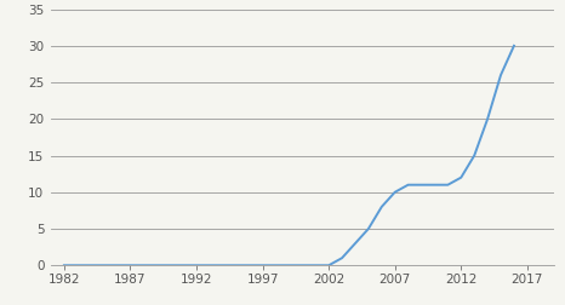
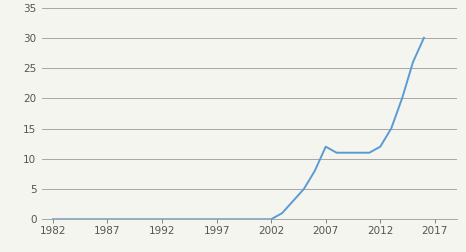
2007: 10 -> 12
